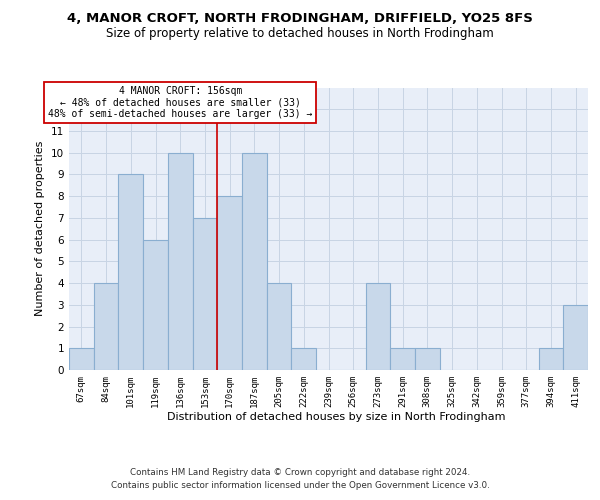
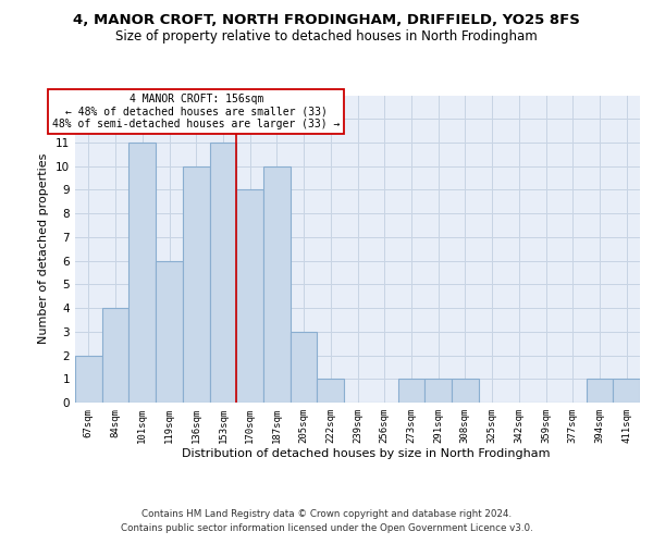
67sqm: 1 -> 2
101sqm: 9 -> 11
153sqm: 7 -> 11
170sqm: 8 -> 9
205sqm: 4 -> 3
273sqm: 4 -> 1
411sqm: 3 -> 1
